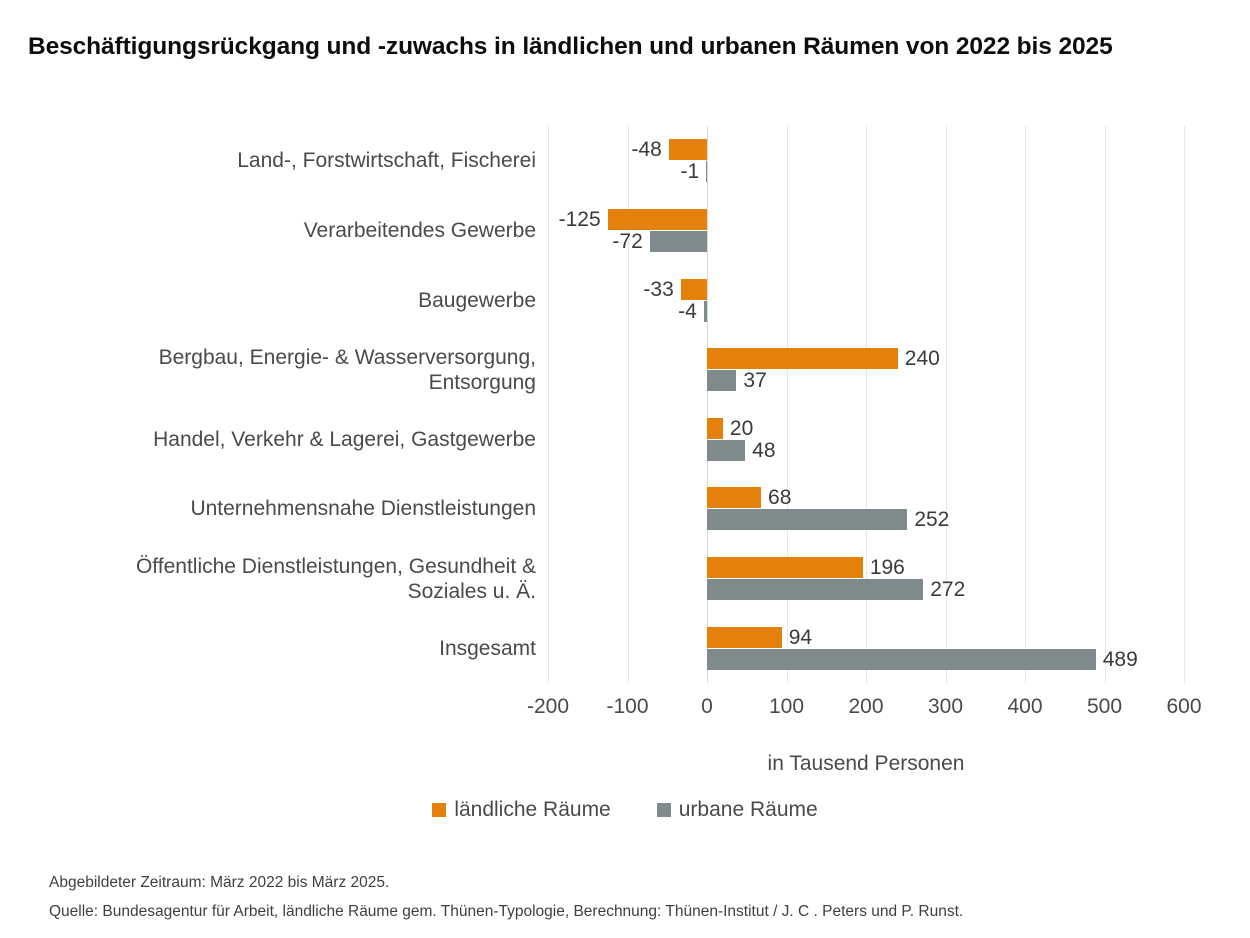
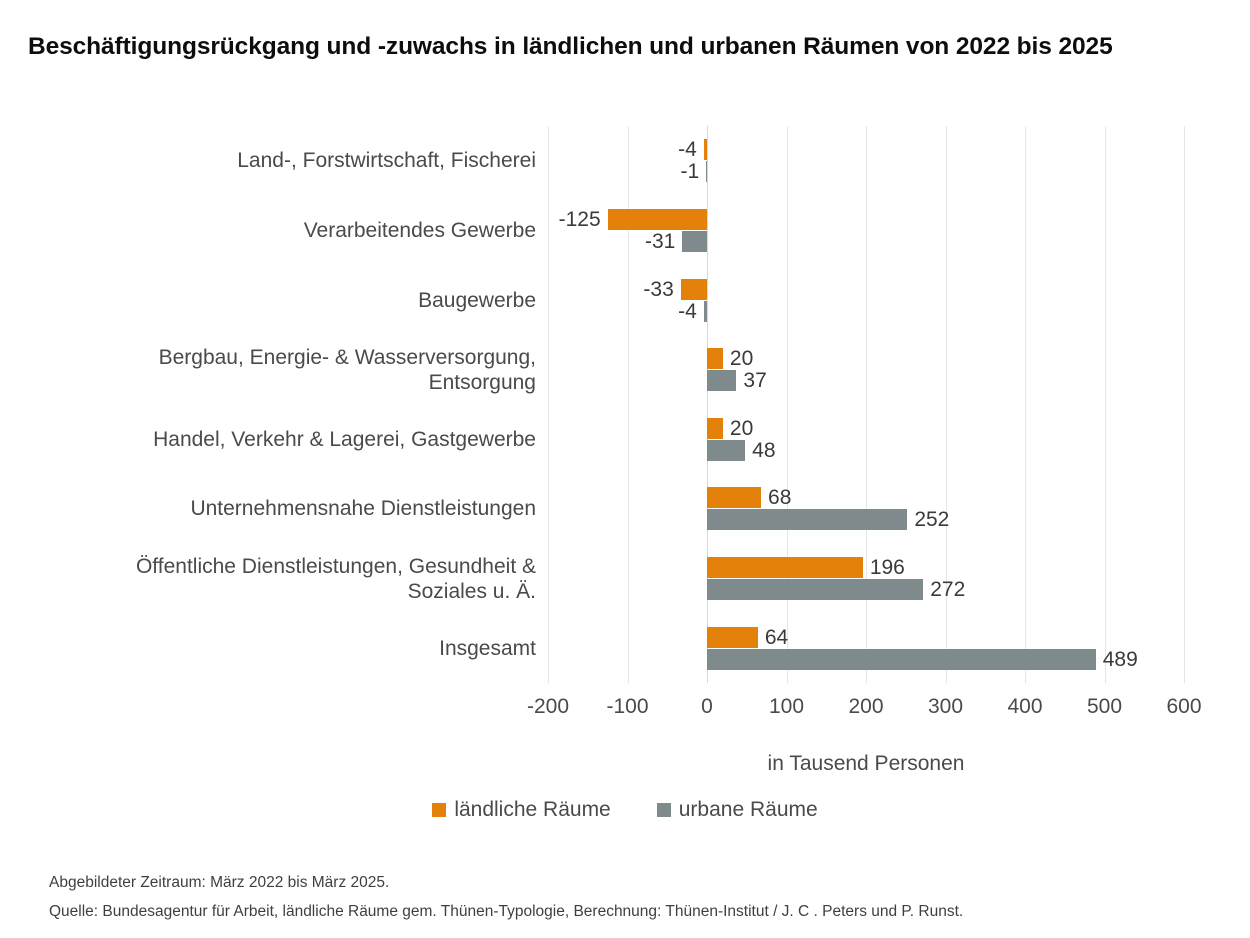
ländliche Räume/Land-, Forstwirtschaft, Fischerei: -48 -> -4
urbane Räume/Verarbeitendes Gewerbe: -72 -> -31
ländliche Räume/Bergbau, Energie- & Wasserversorgung, Entsorgung: 240 -> 20
ländliche Räume/Insgesamt: 94 -> 64
